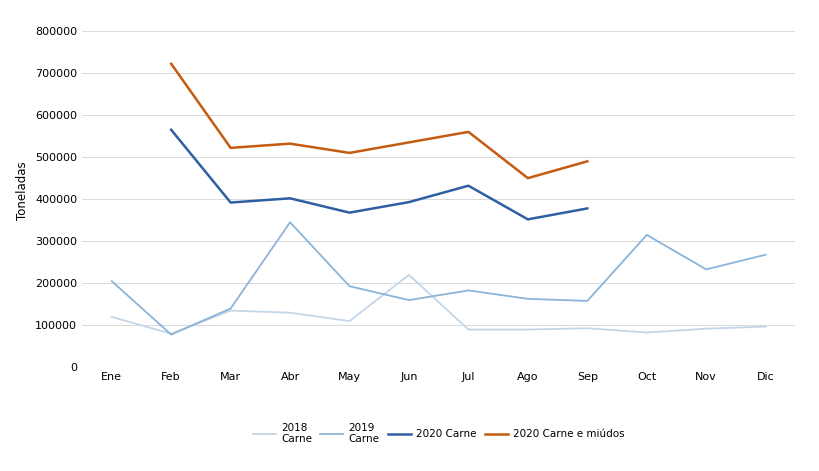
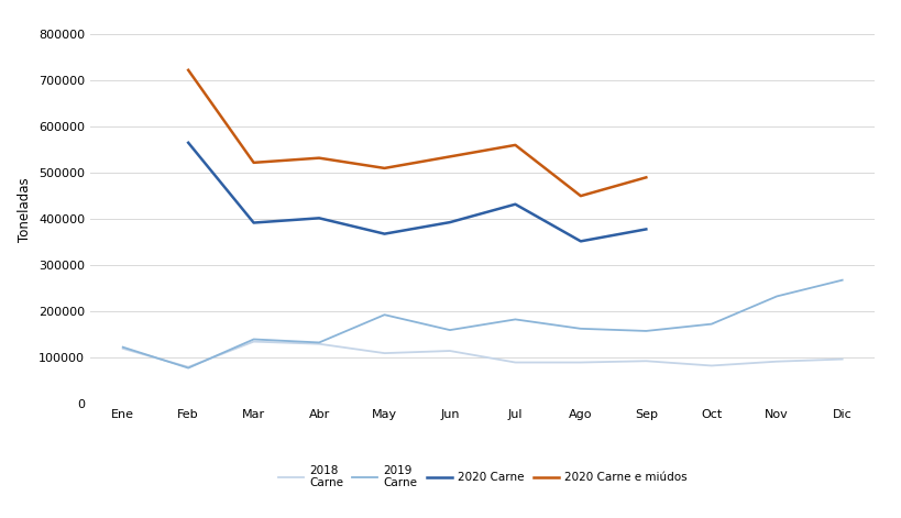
2019 Carne/Ene: 205000 -> 123000
2019 Carne/Abr: 345000 -> 133000
2018 Carne/Jun: 220000 -> 115000
2019 Carne/Oct: 315000 -> 173000
